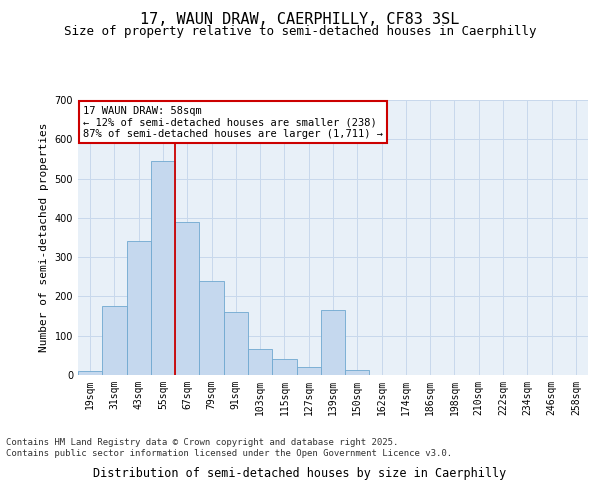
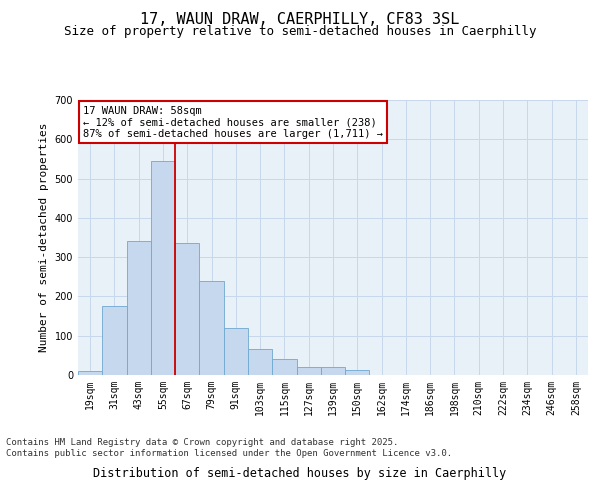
67sqm: 390 -> 335
91sqm: 160 -> 120
139sqm: 165 -> 20
